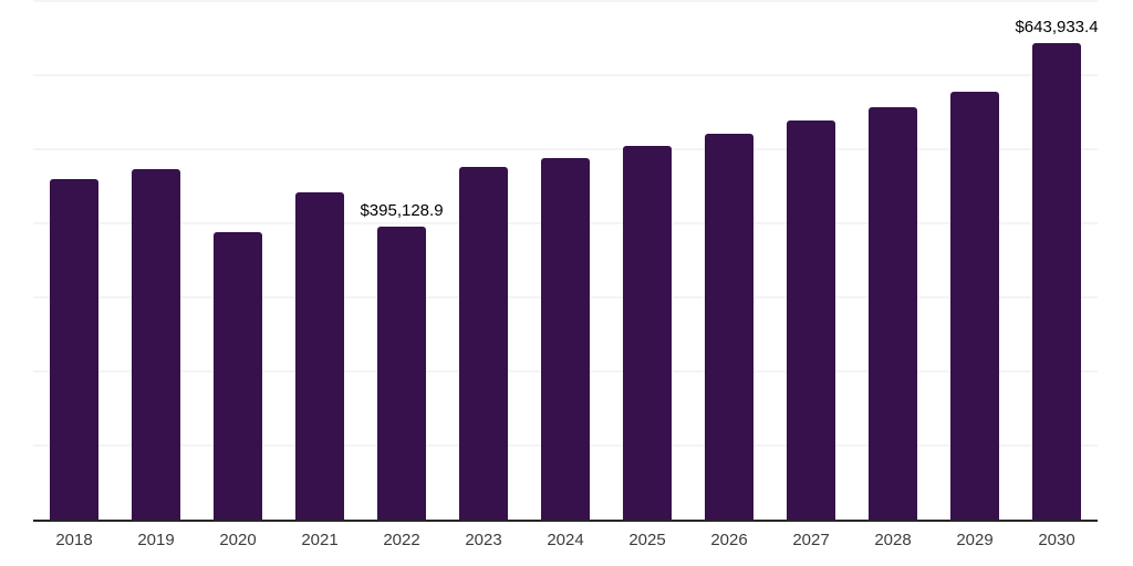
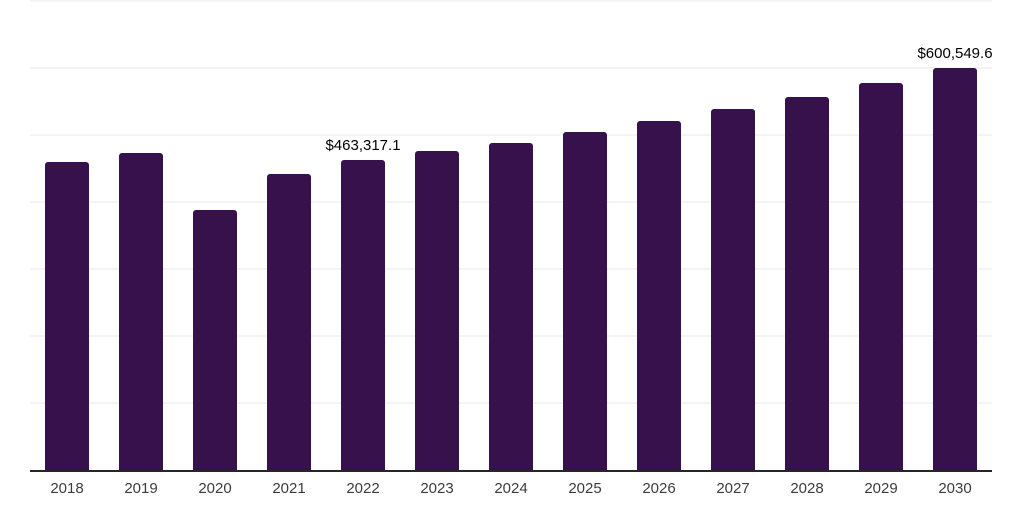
2022: $395,128.9 -> $463,317.1
2030: $643,933.4 -> $600,549.6
